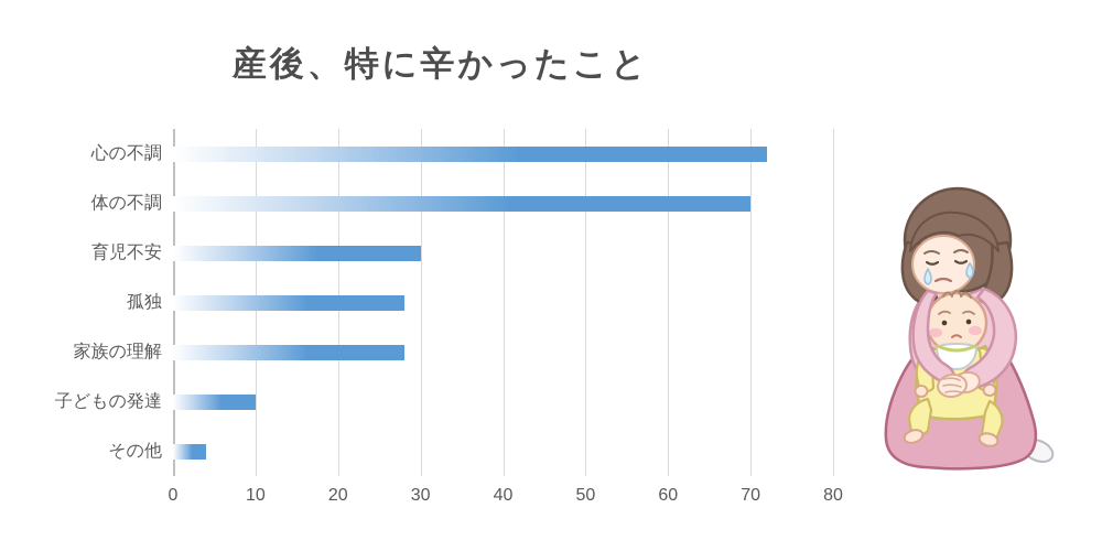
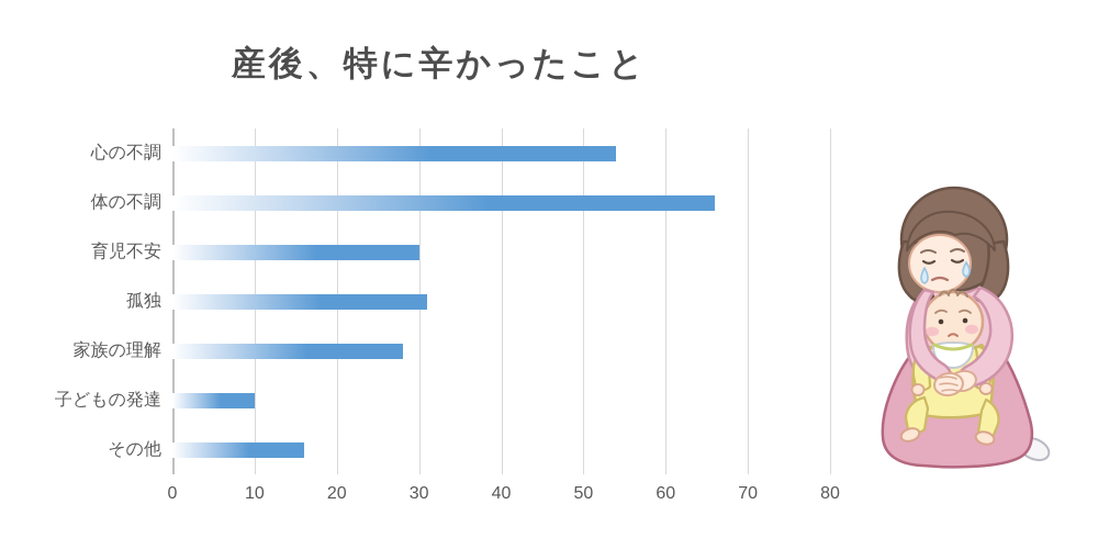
心の不調: 72 -> 54
体の不調: 70 -> 66
孤独: 28 -> 31
その他: 4 -> 16
